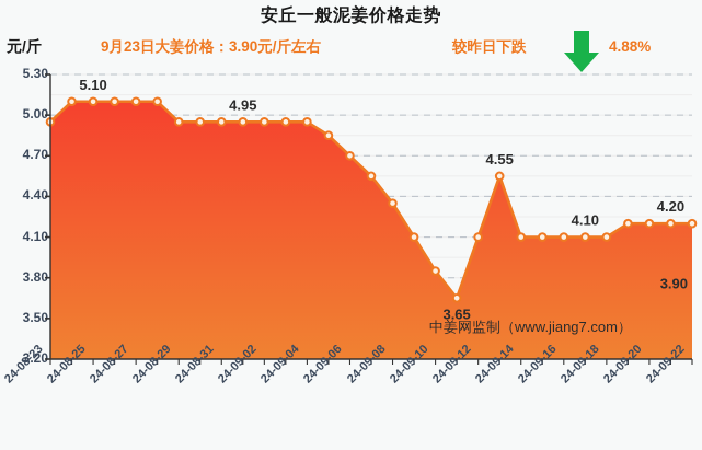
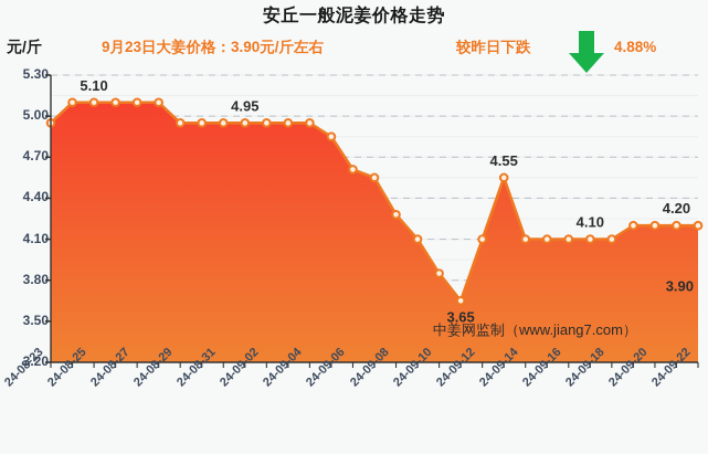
24-09-06: 4.70 -> 4.61
24-09-08: 4.35 -> 4.28
